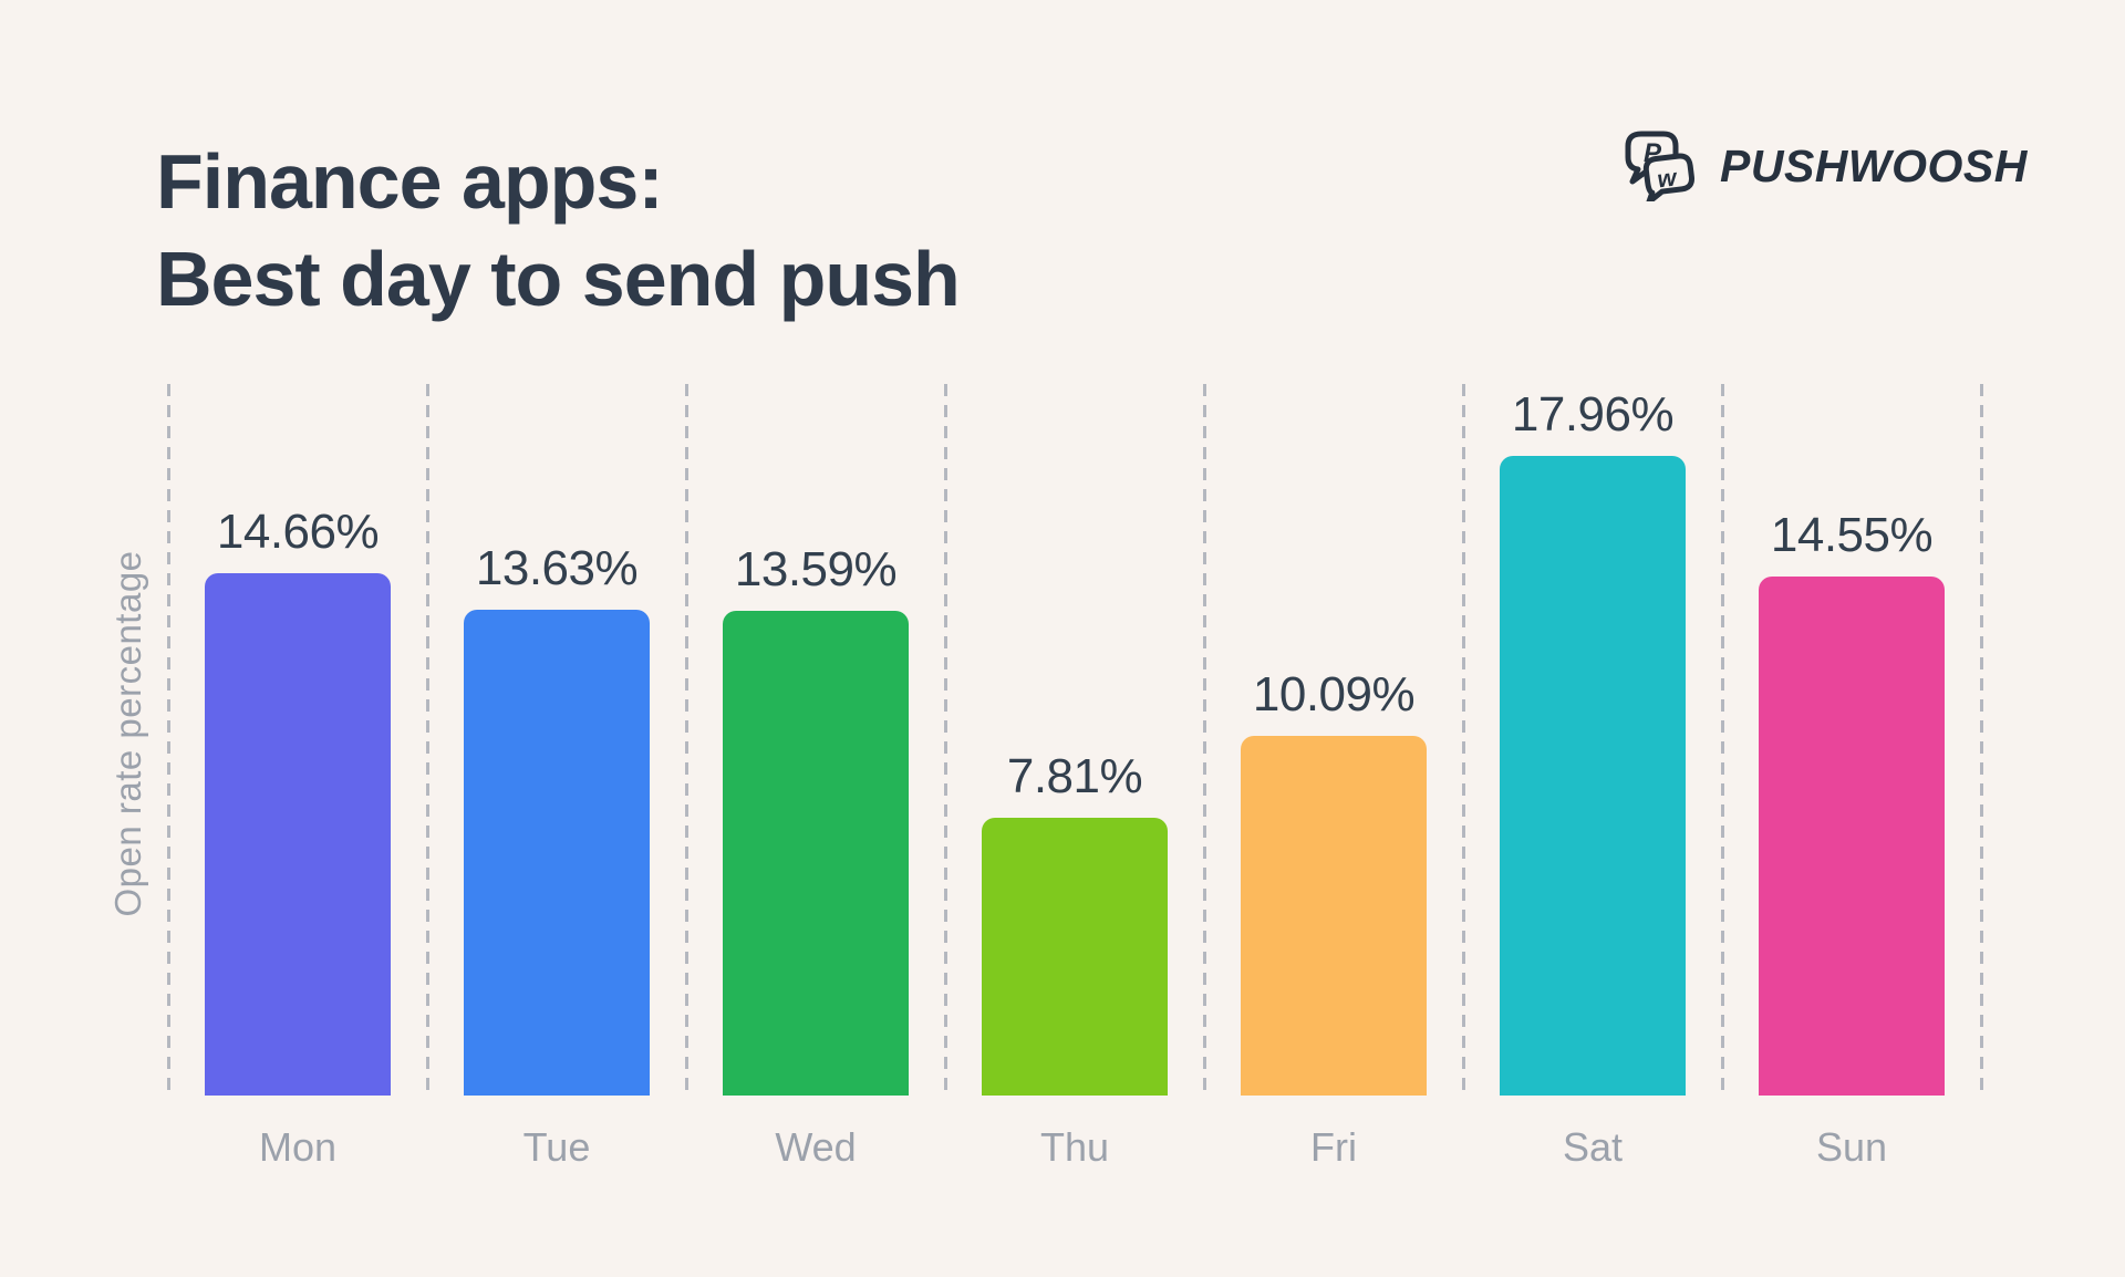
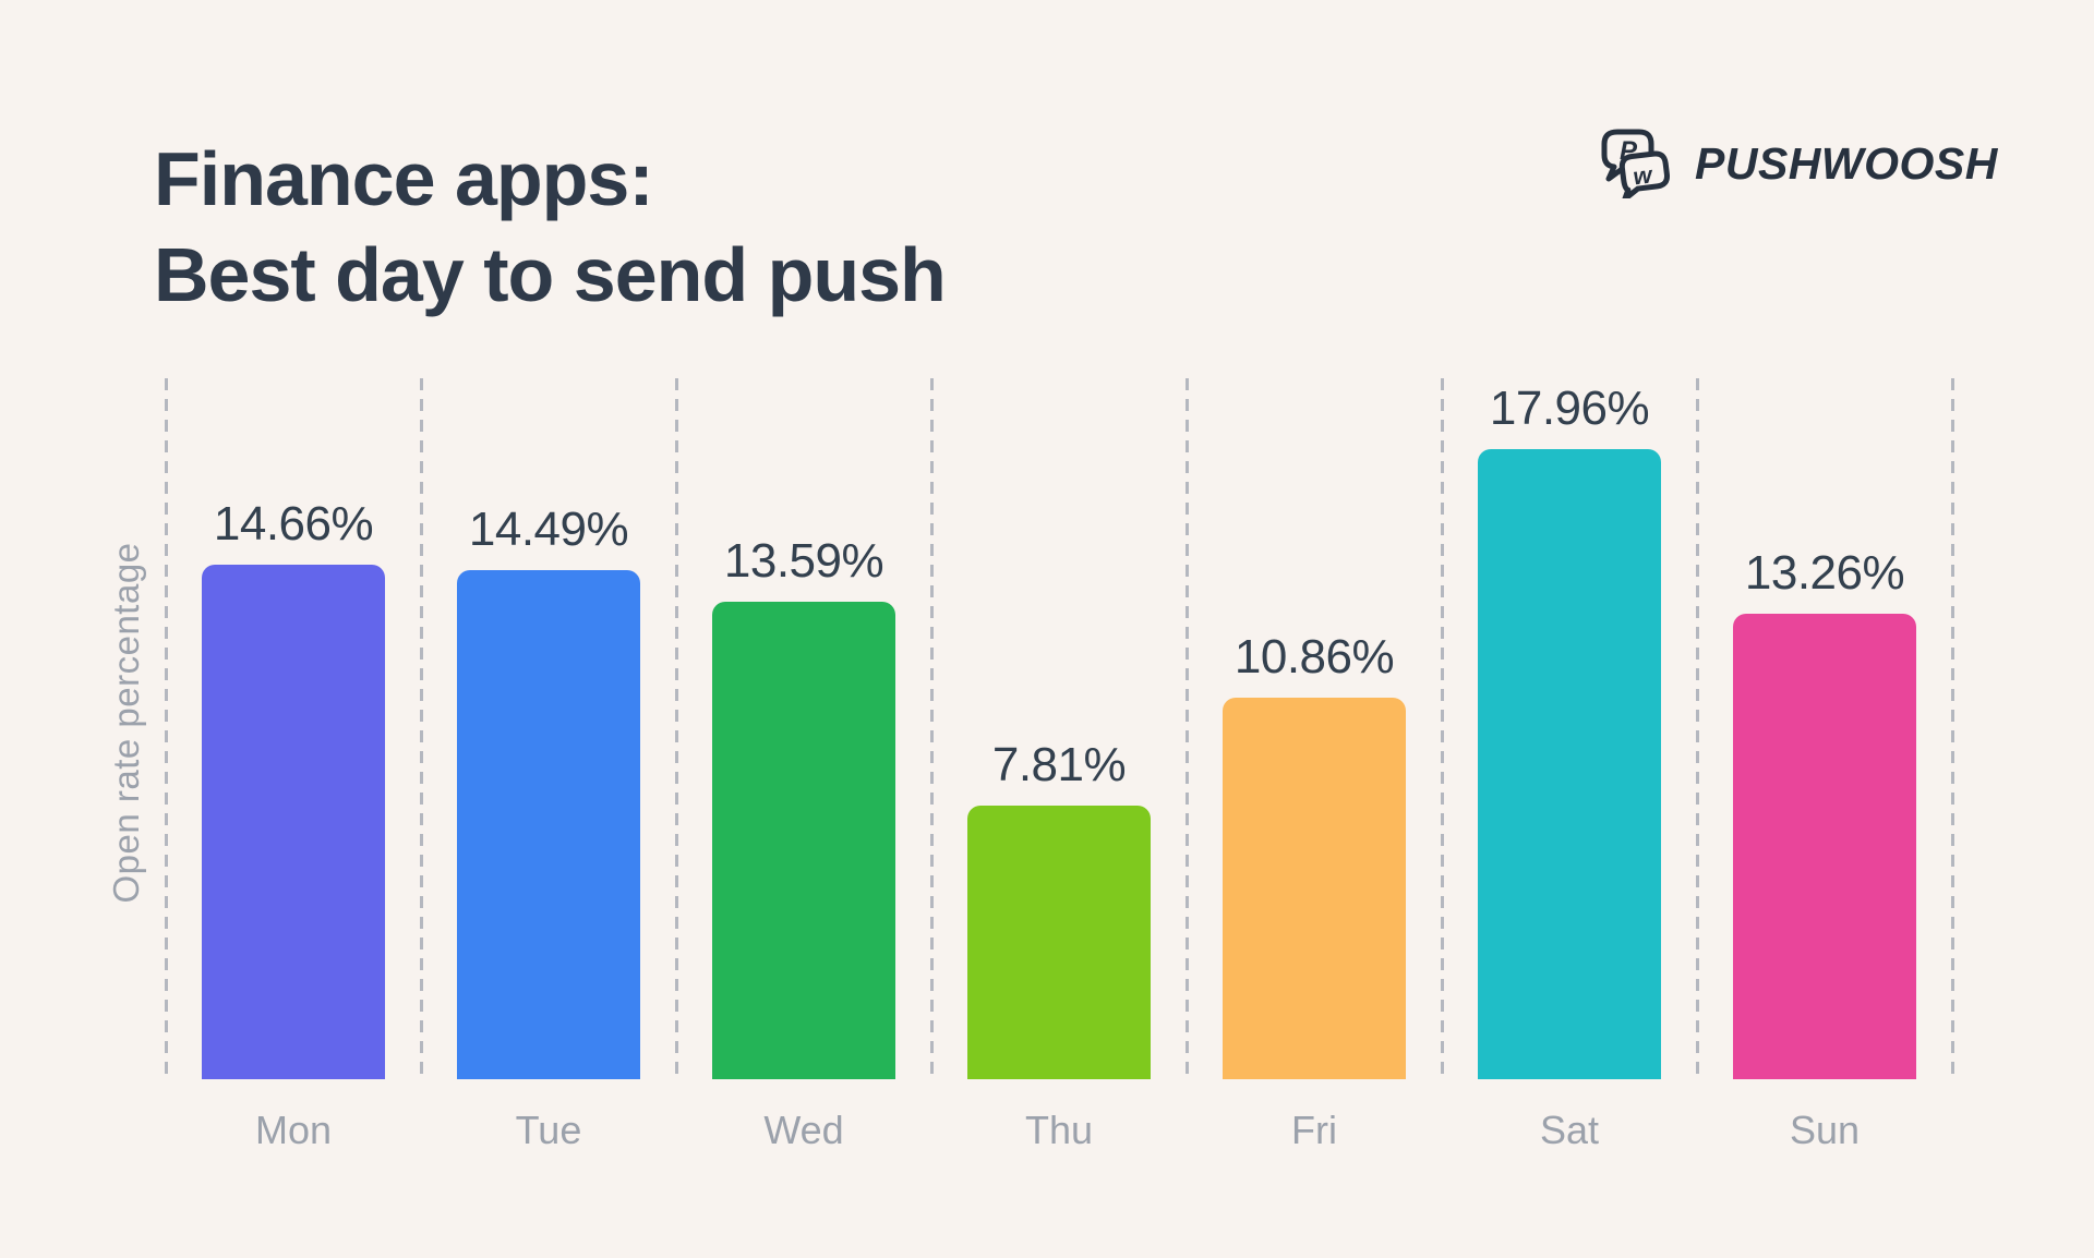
Tue: 13.63% -> 14.49%
Fri: 10.09% -> 10.86%
Sun: 14.55% -> 13.26%
